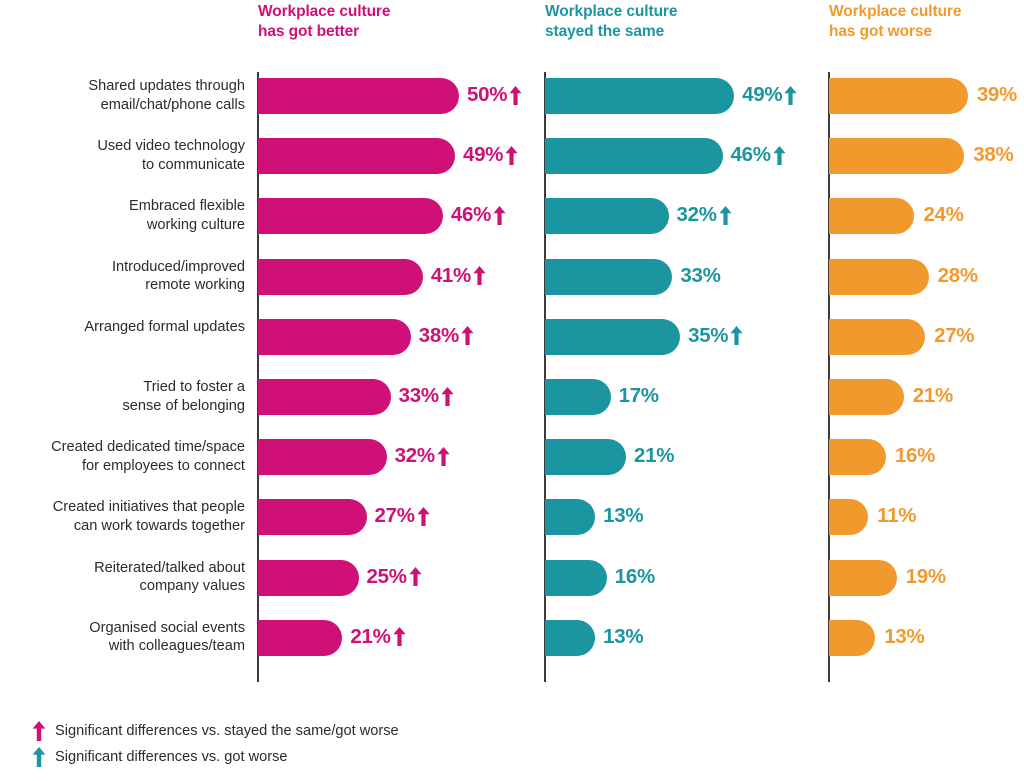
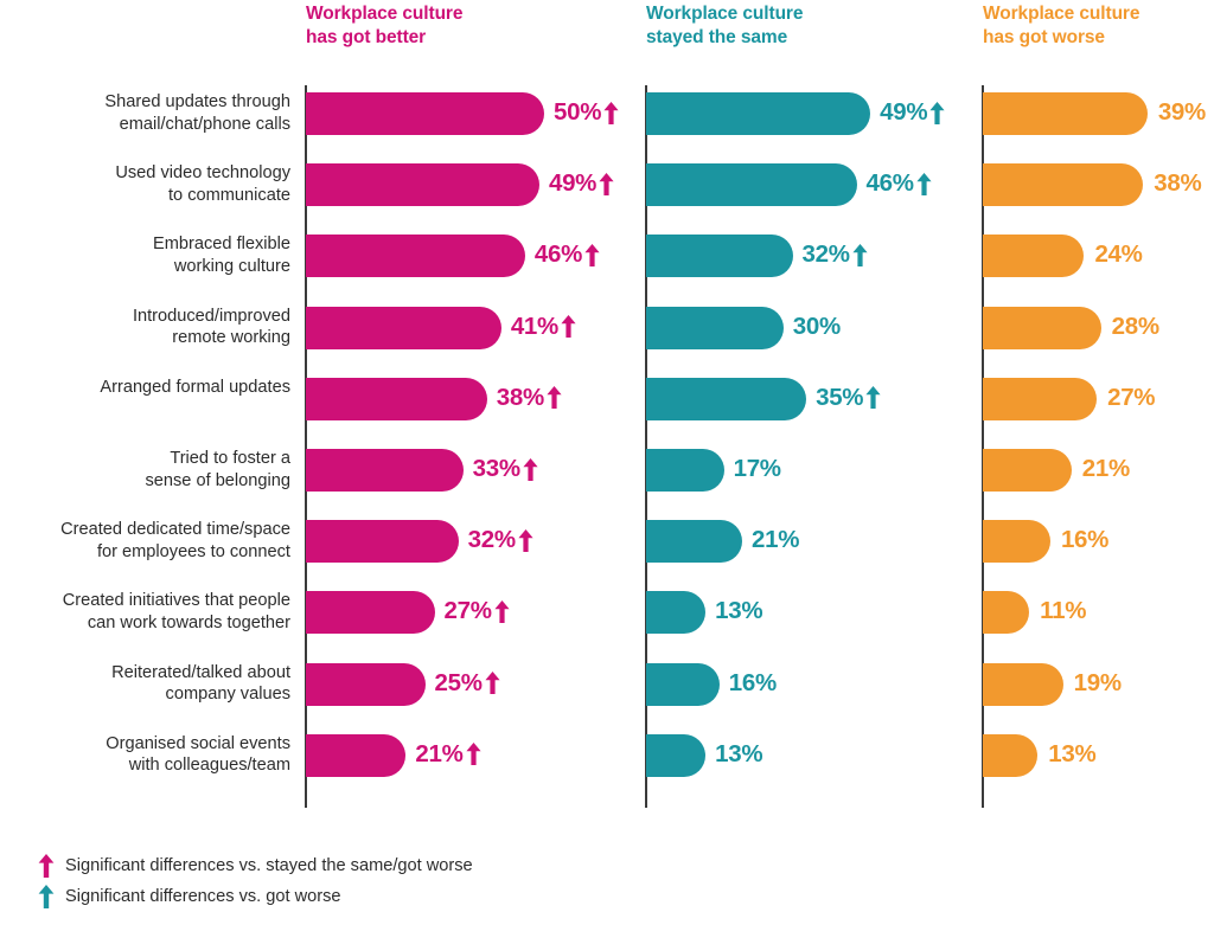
Workplace culture stayed the same/Introduced/improved remote working: 33% -> 30%
